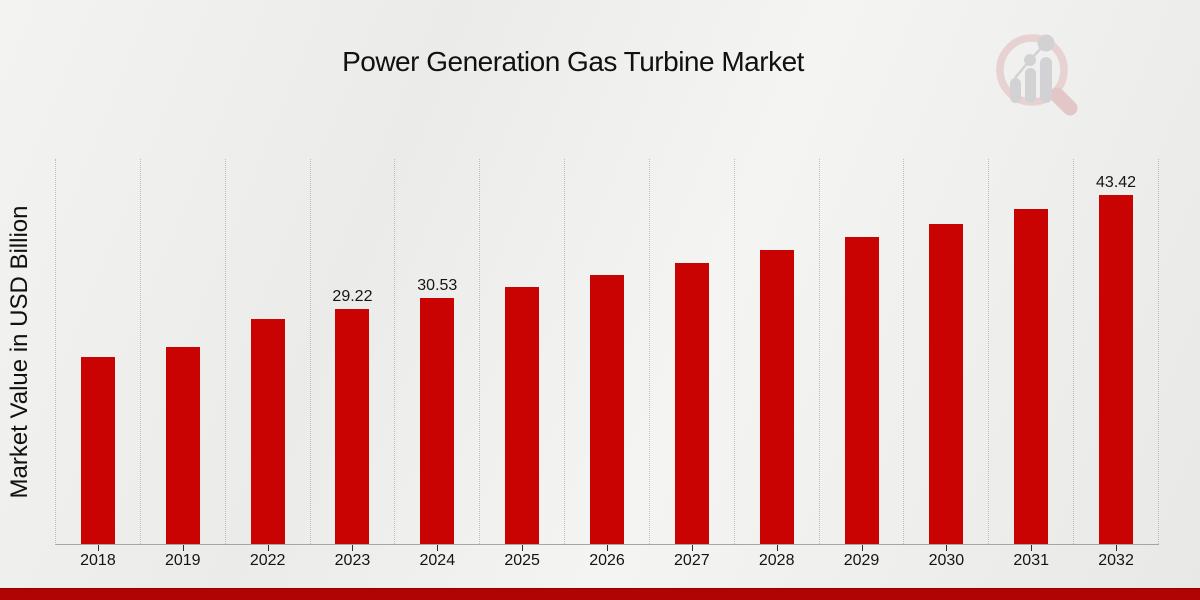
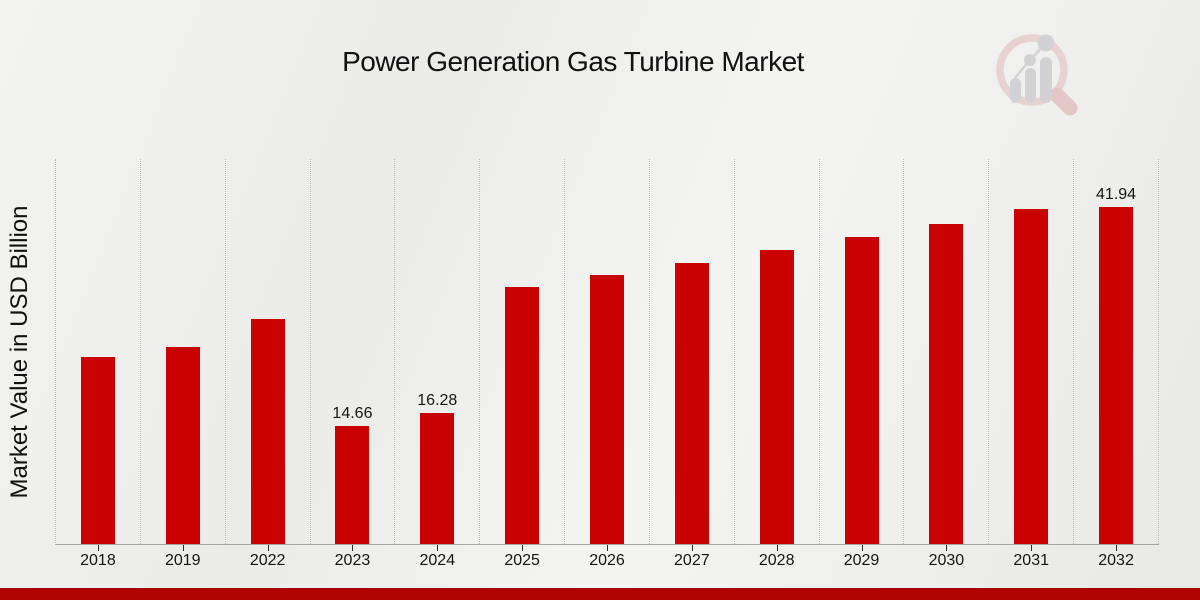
2023: 29.22 -> 14.66
2024: 30.53 -> 16.28
2032: 43.42 -> 41.94
